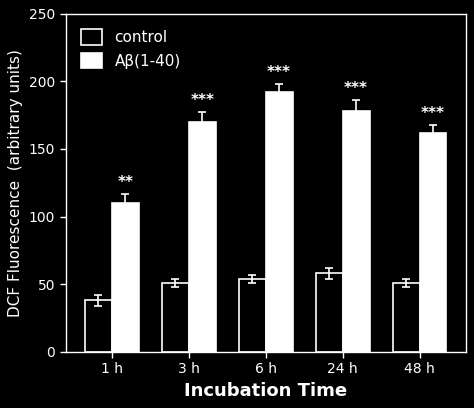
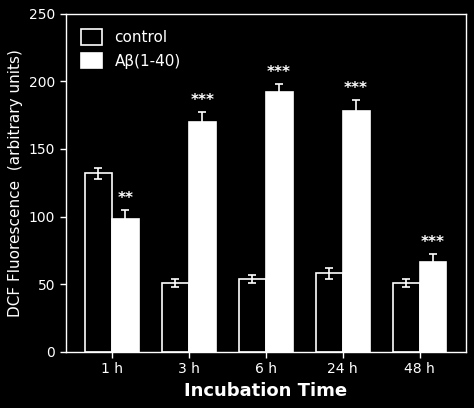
control/1 h: 38 -> 132
Aβ(1-40)/1 h: 110 -> 98
Aβ(1-40)/48 h: 162 -> 66
